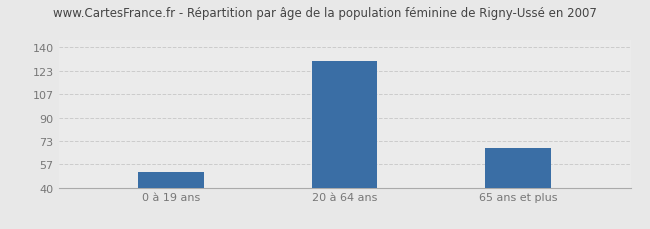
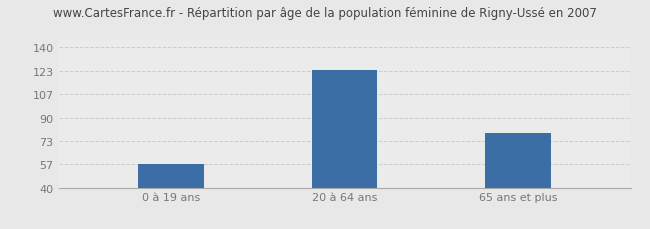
0 à 19 ans: 51 -> 57
20 à 64 ans: 130 -> 124
65 ans et plus: 68 -> 79
